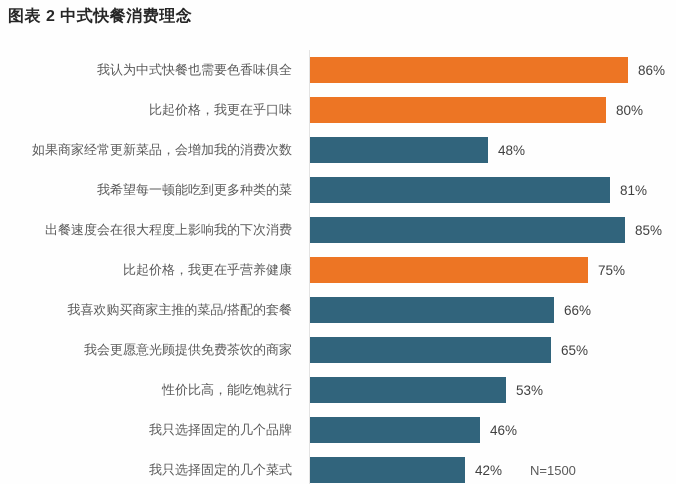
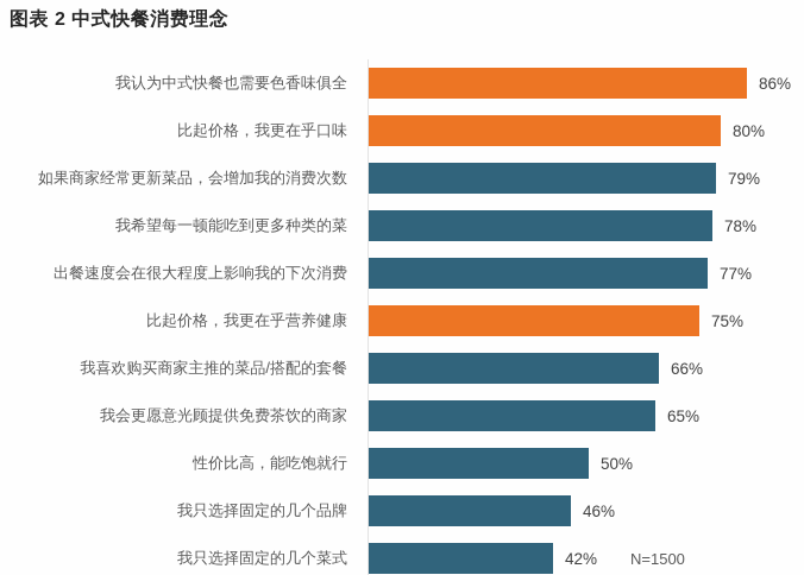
如果商家经常更新菜品，会增加我的消费次数: 48% -> 79%
我希望每一顿能吃到更多种类的菜: 81% -> 78%
出餐速度会在很大程度上影响我的下次消费: 85% -> 77%
性价比高，能吃饱就行: 53% -> 50%
